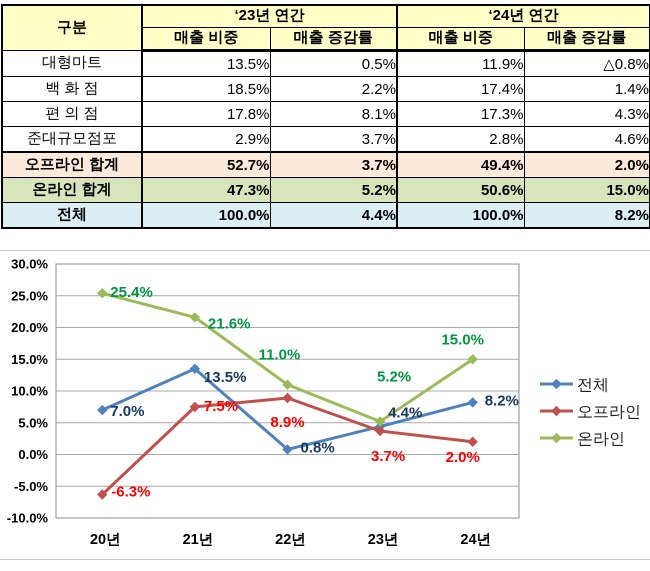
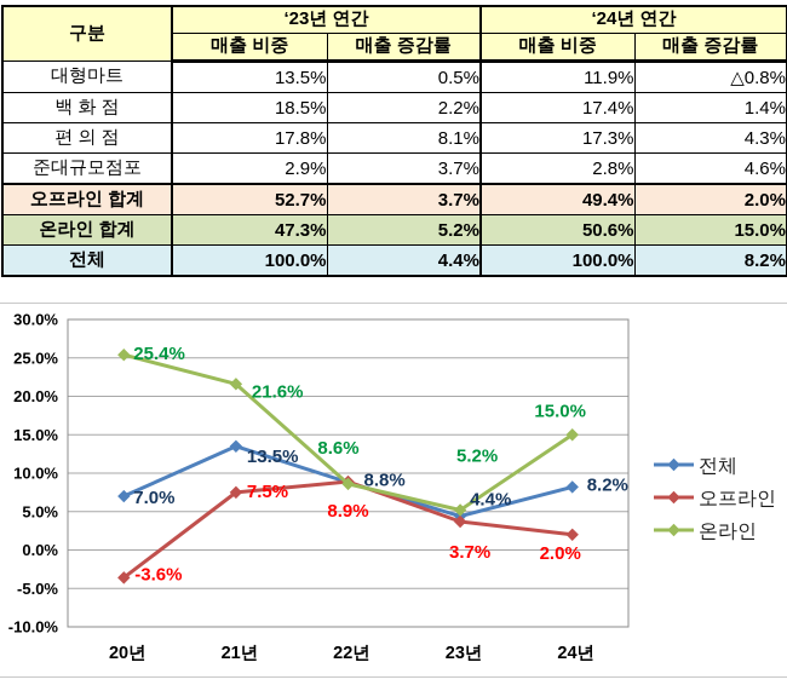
오프라인/20년: -6.3% -> -3.6%
전체/22년: 0.8% -> 8.8%
온라인/22년: 11.0% -> 8.6%
